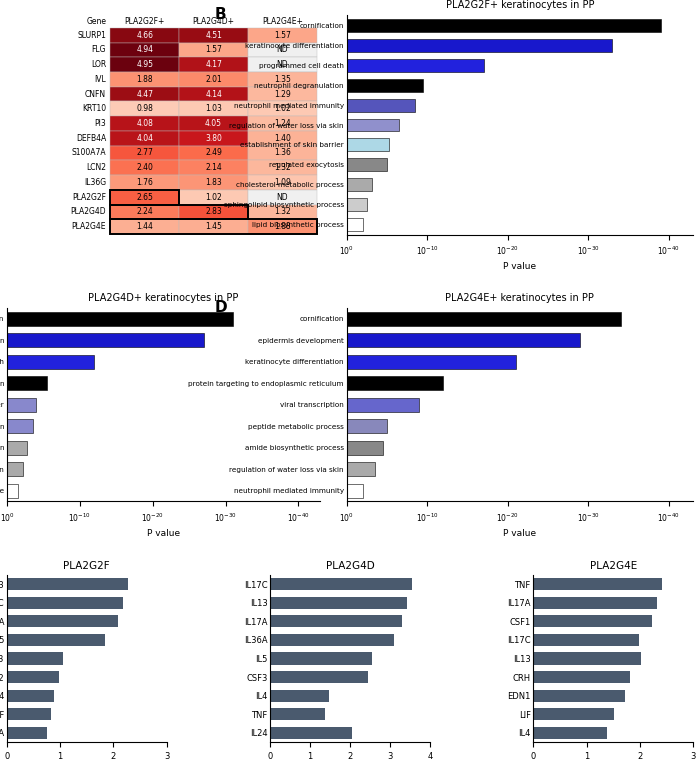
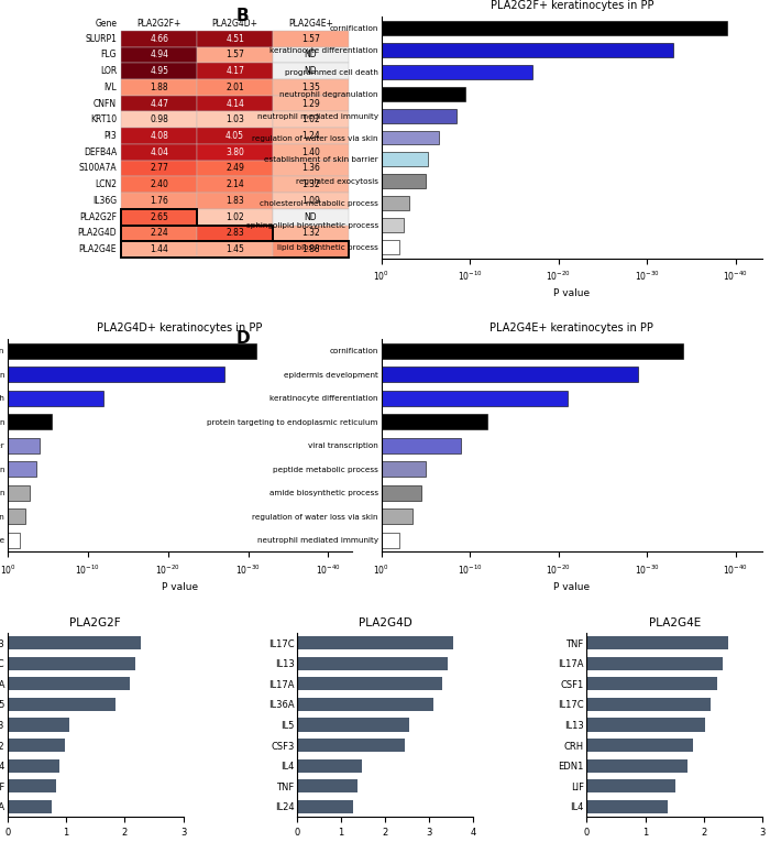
PLA2G4D/IL24: 2.05 -> 1.28
PLA2G4E/IL17C: 1.98 -> 2.12
